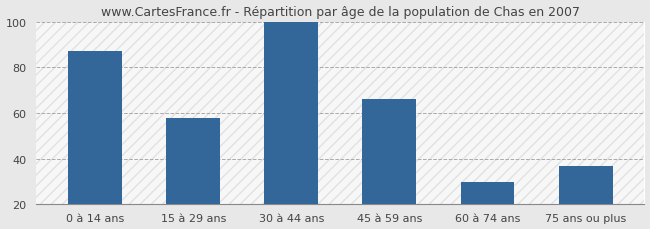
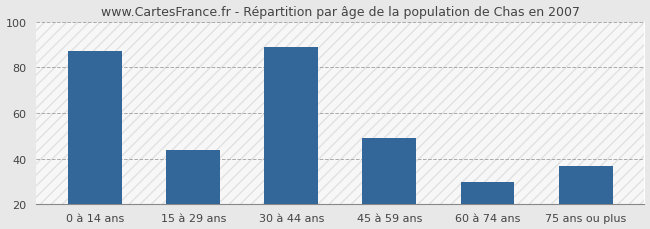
15 à 29 ans: 58 -> 44
30 à 44 ans: 100 -> 89
45 à 59 ans: 66 -> 49
